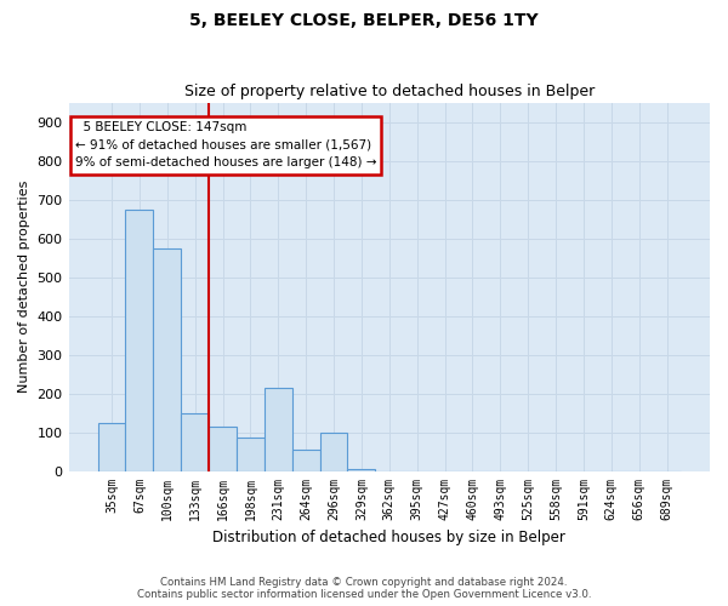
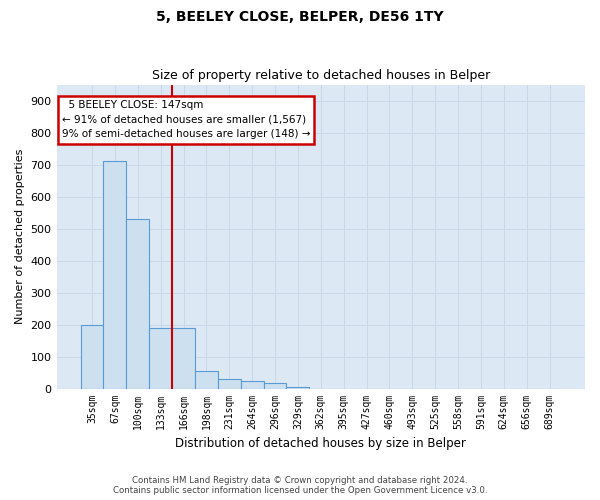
35sqm: 125 -> 200
67sqm: 675 -> 710
100sqm: 575 -> 530
133sqm: 150 -> 190
166sqm: 115 -> 190
198sqm: 85 -> 55
231sqm: 215 -> 30
264sqm: 55 -> 25
296sqm: 100 -> 18
